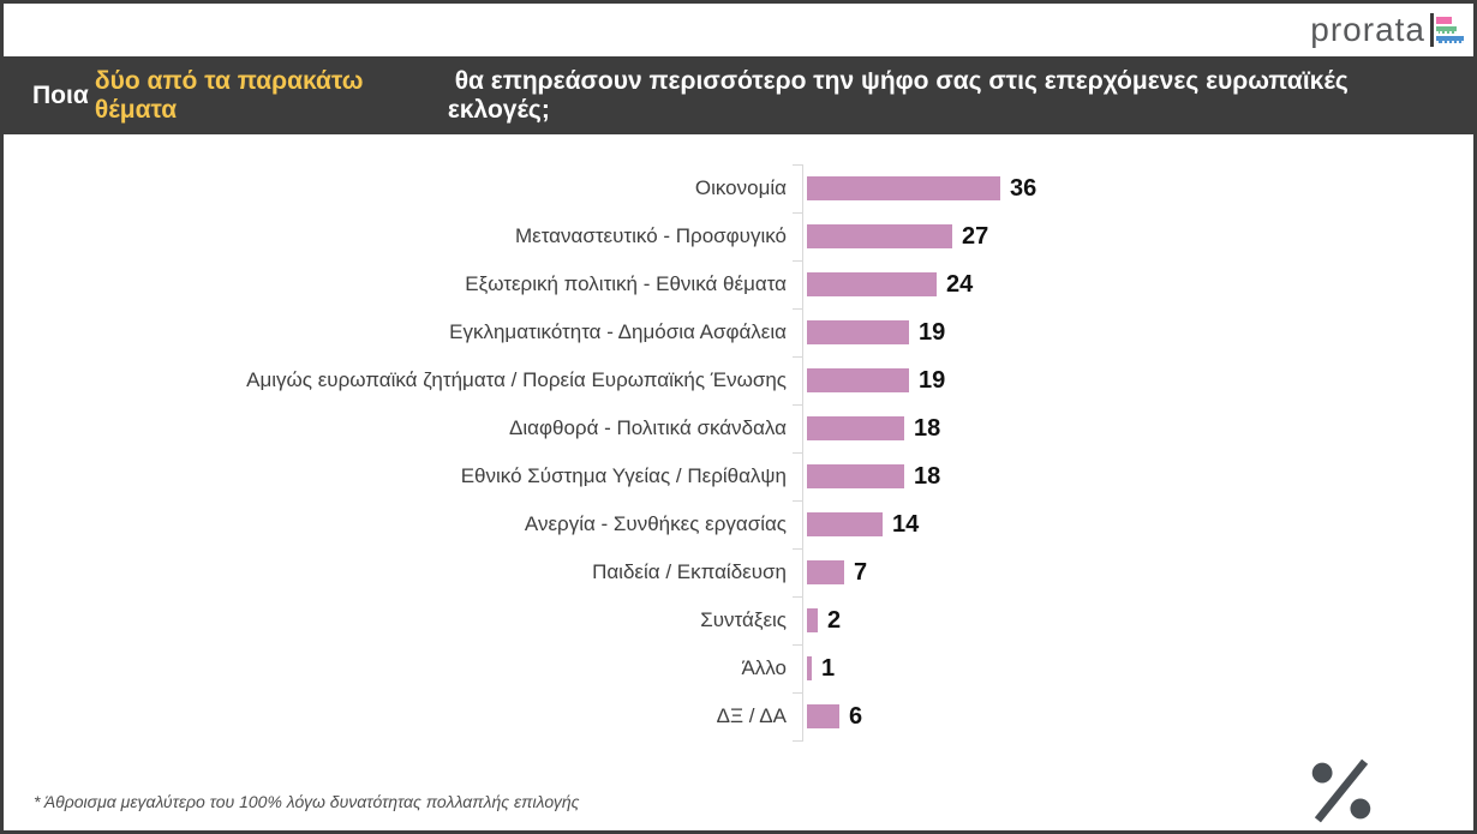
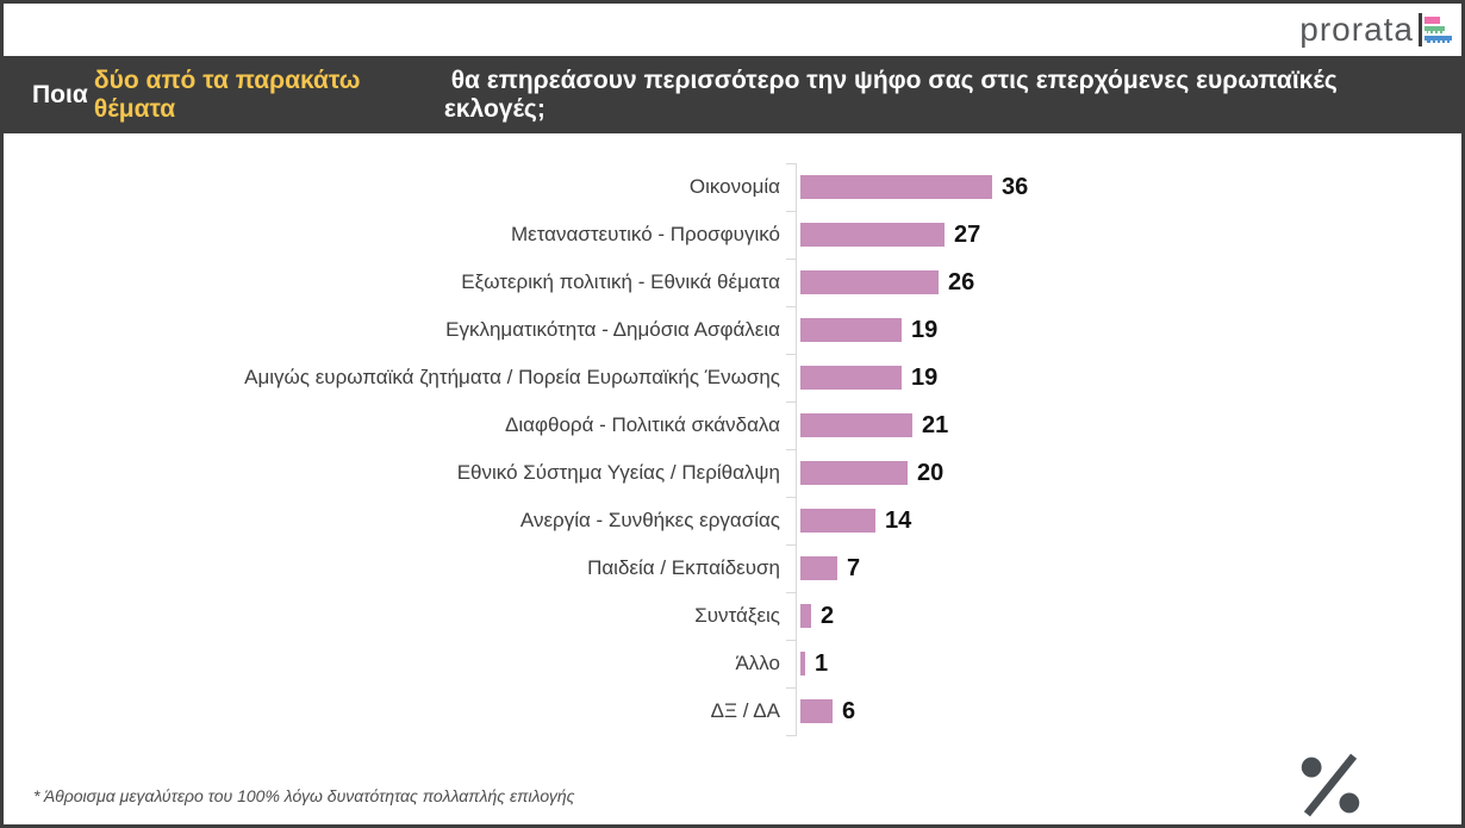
Εξωτερική πολιτική - Εθνικά θέματα: 24 -> 26
Διαφθορά - Πολιτικά σκάνδαλα: 18 -> 21
Εθνικό Σύστημα Υγείας / Περίθαλψη: 18 -> 20
